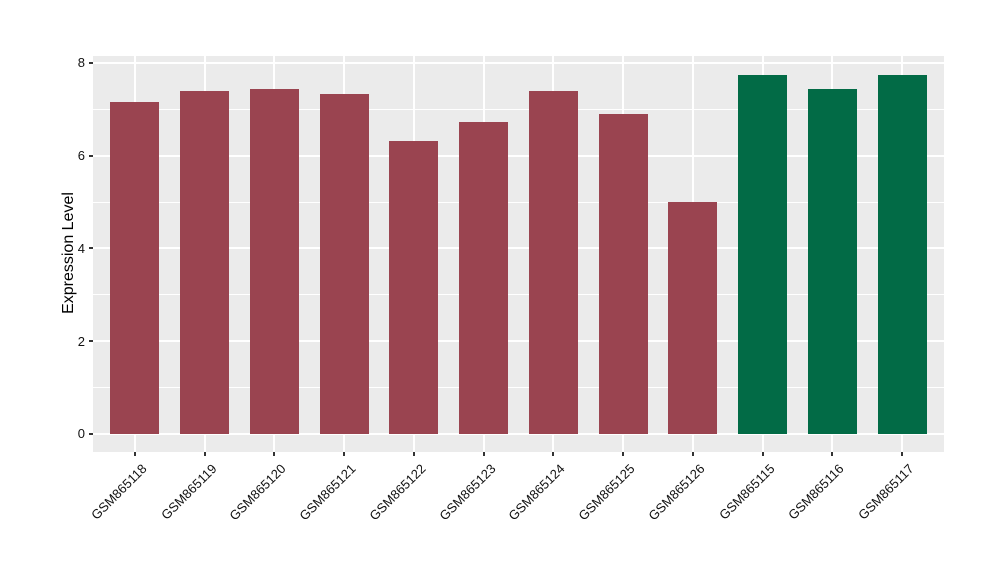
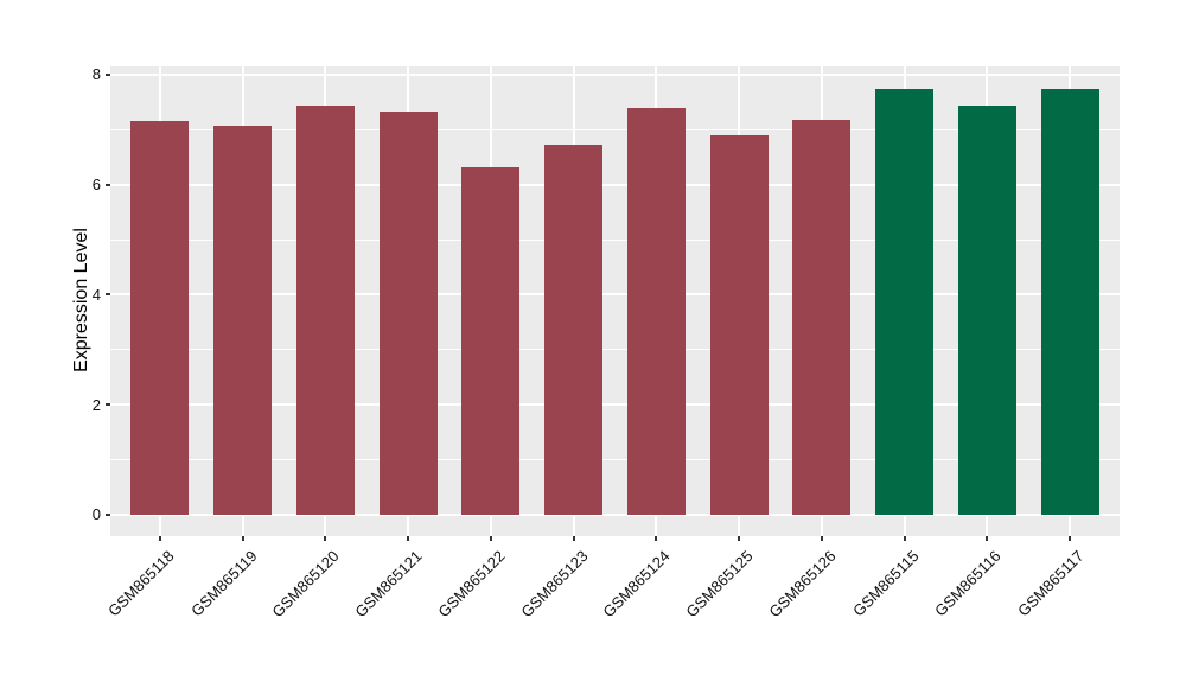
GSM865119: 7.4 -> 7.1
GSM865126: 5.0 -> 7.2
